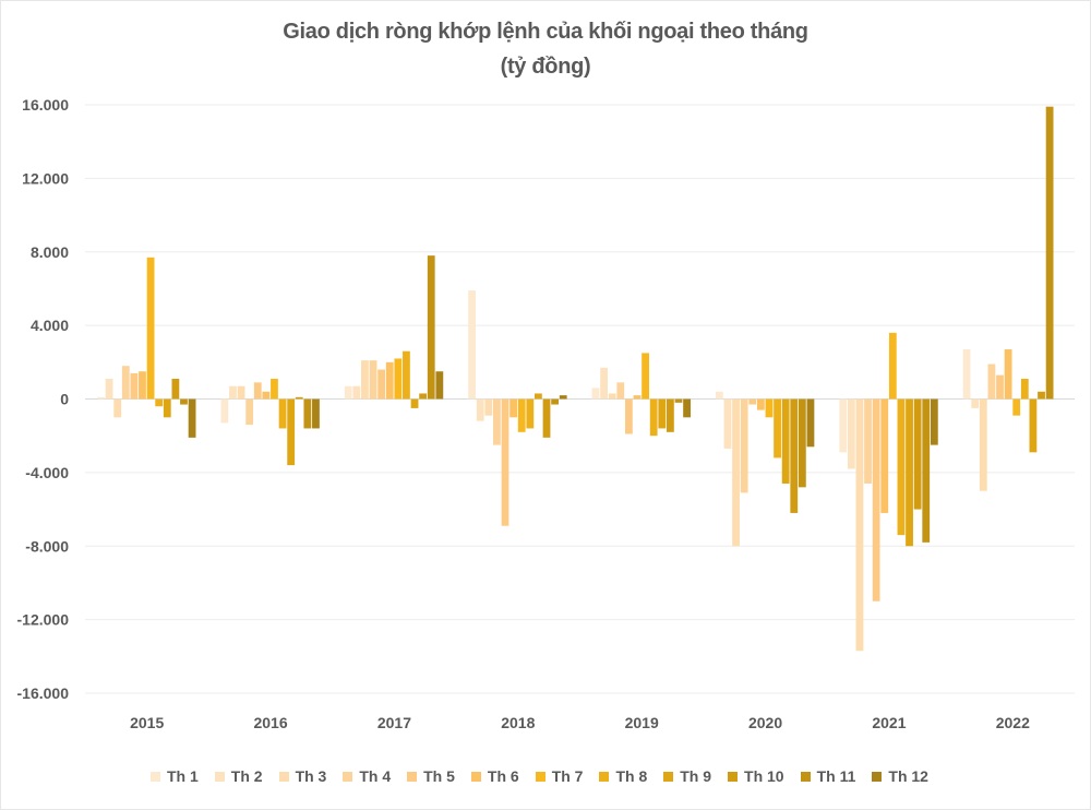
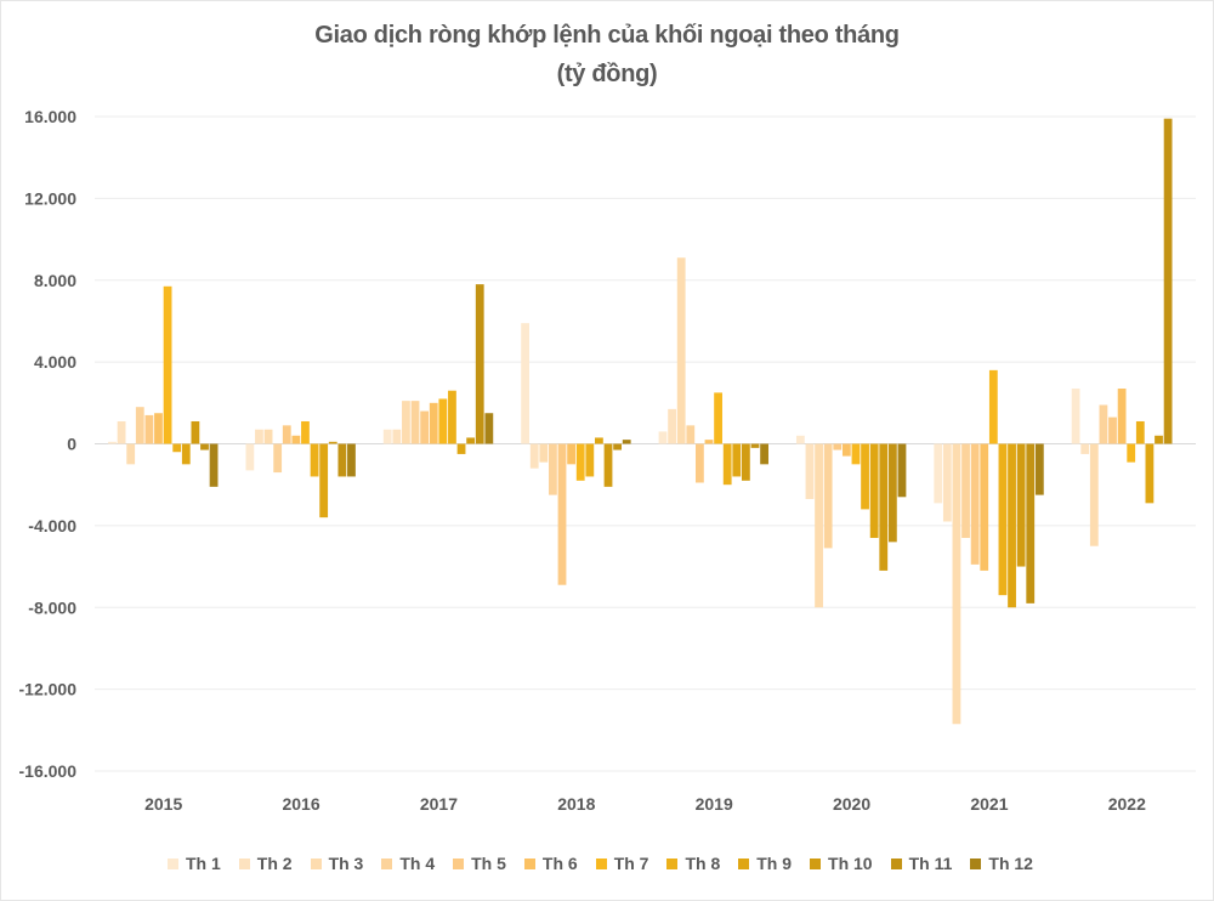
Th 3/2019: 300 -> 9100
Th 5/2021: -11000 -> -5900
